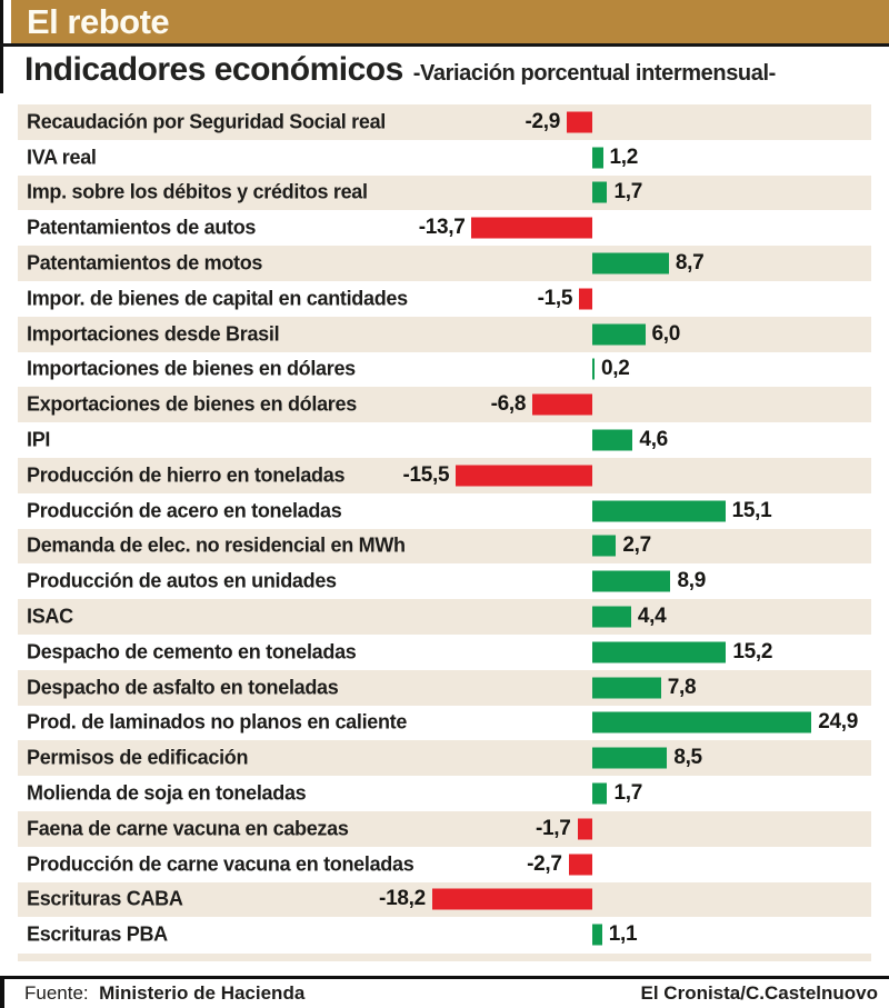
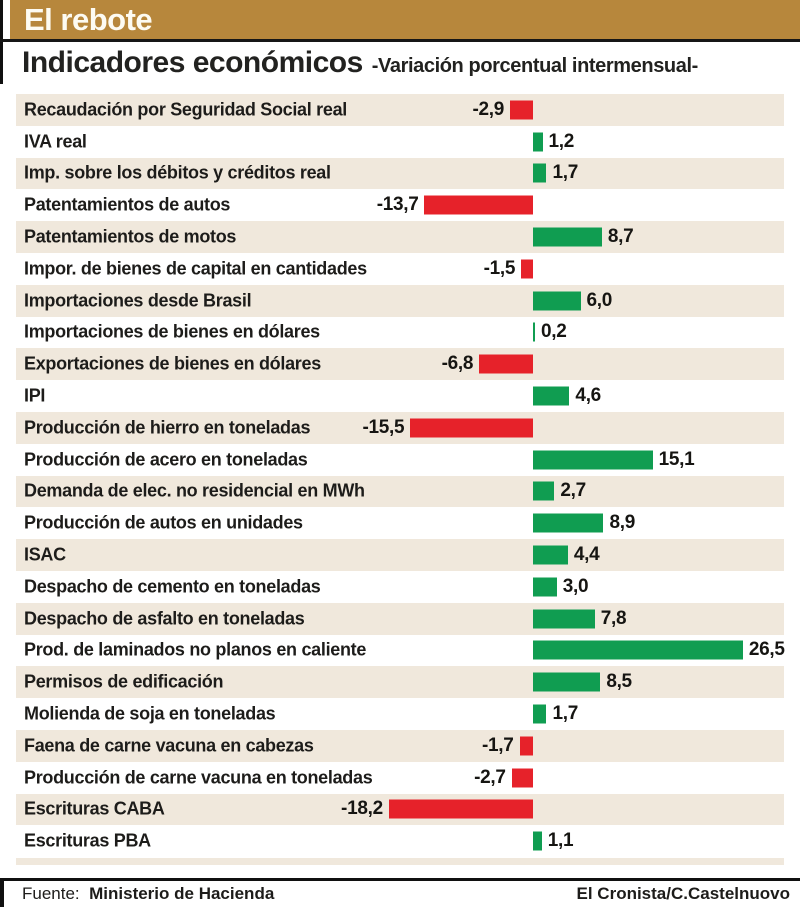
Despacho de cemento en toneladas: 15,2 -> 3,0
Prod. de laminados no planos en caliente: 24,9 -> 26,5
